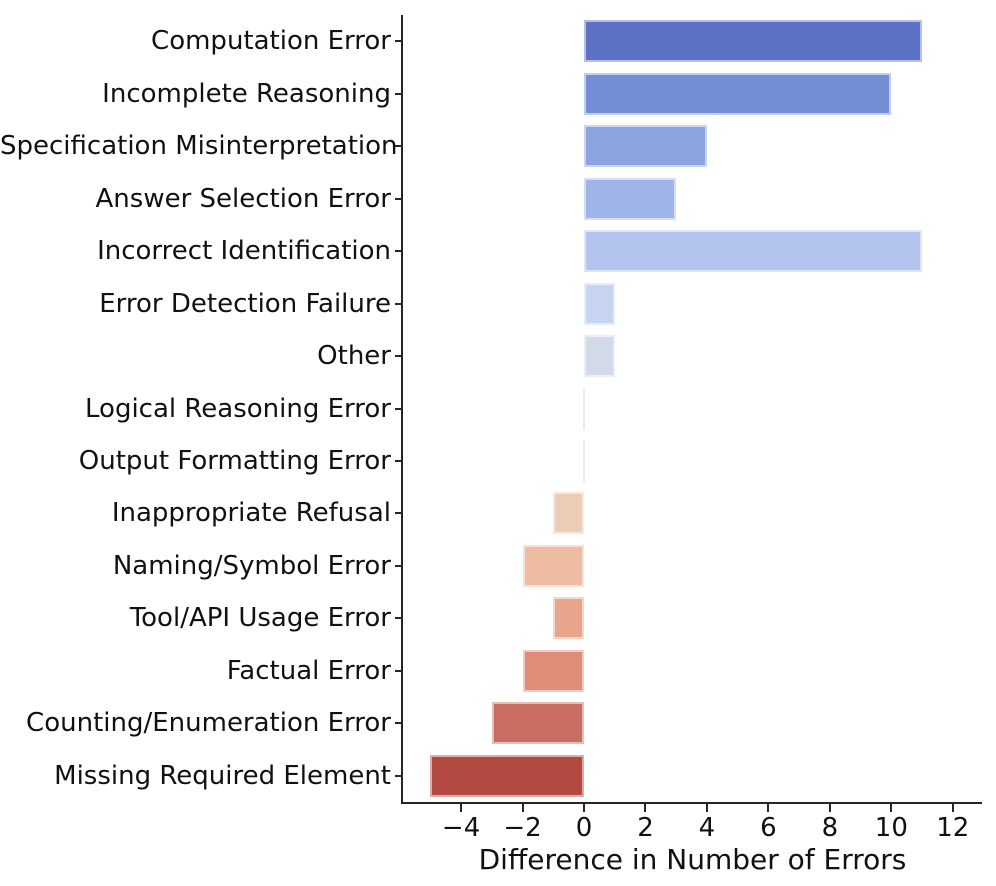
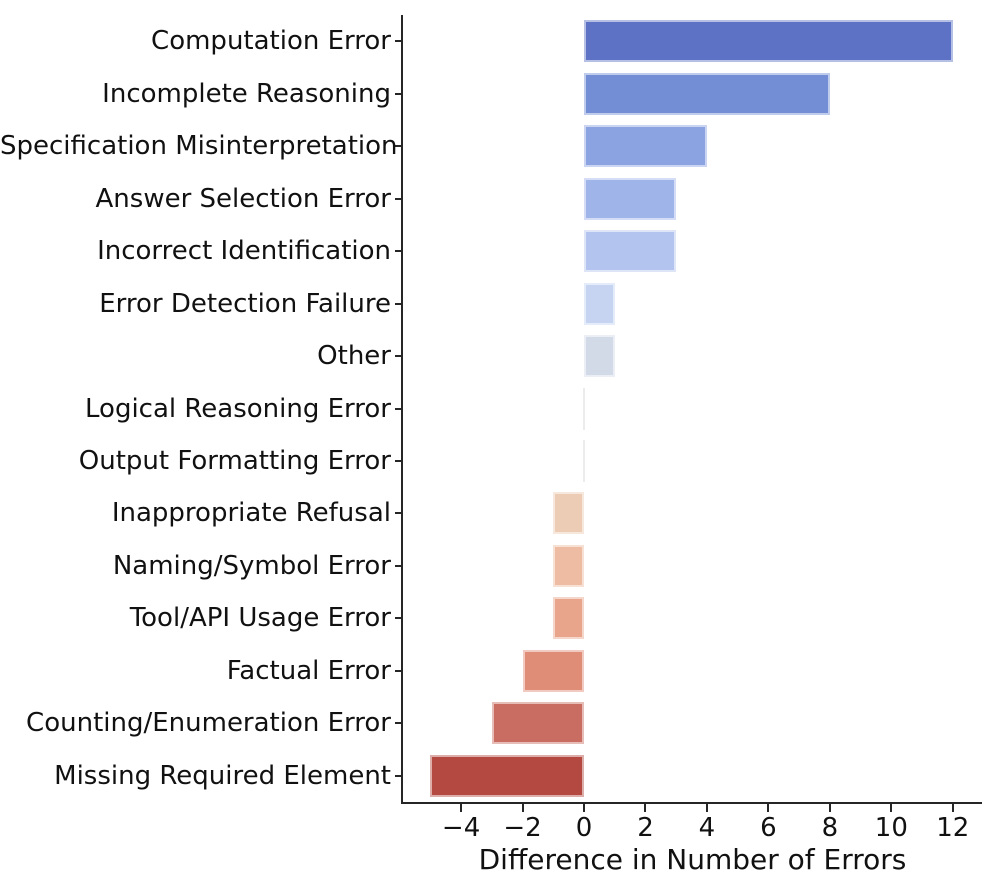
Computation Error: 11 -> 12
Incomplete Reasoning: 10 -> 8
Incorrect Identification: 11 -> 3
Naming/Symbol Error: -2 -> -1
